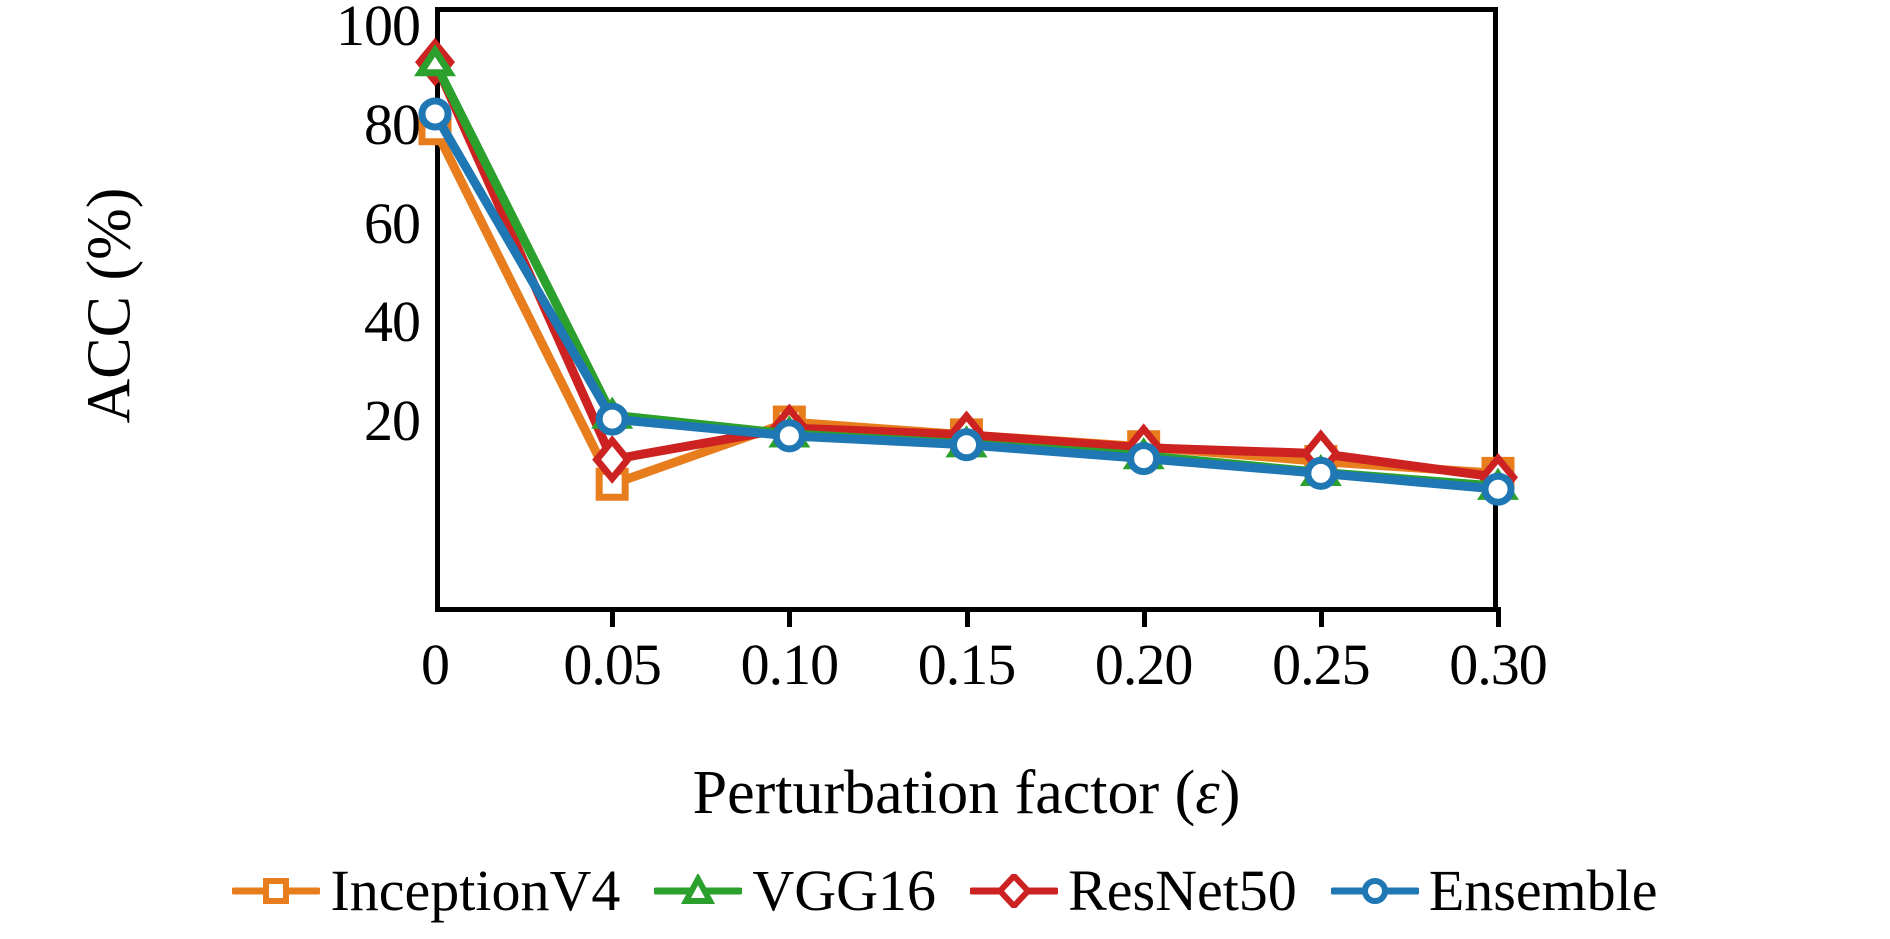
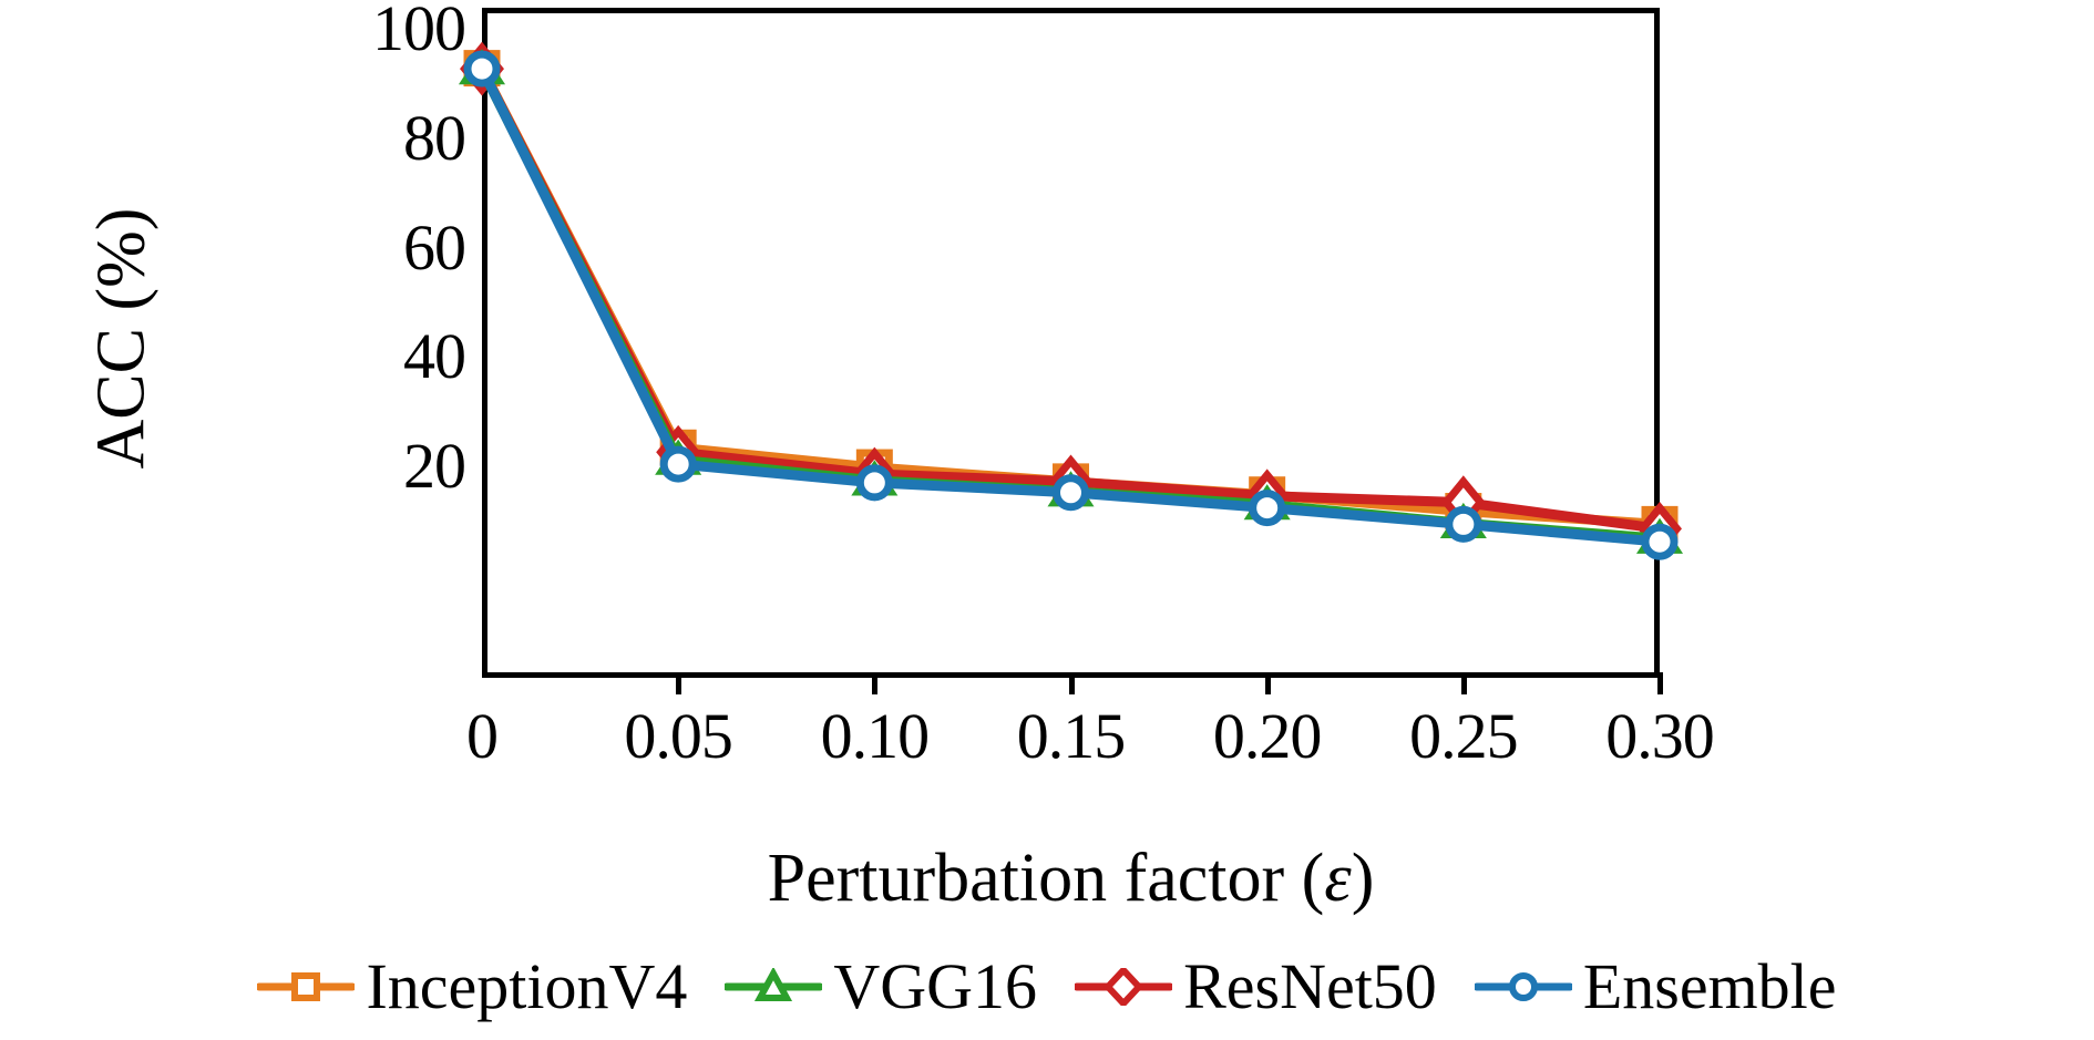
InceptionV4/0: 80 -> 94
Ensemble/0: 83 -> 94
InceptionV4/0.05: 8 -> 24
ResNet50/0.05: 13 -> 23
